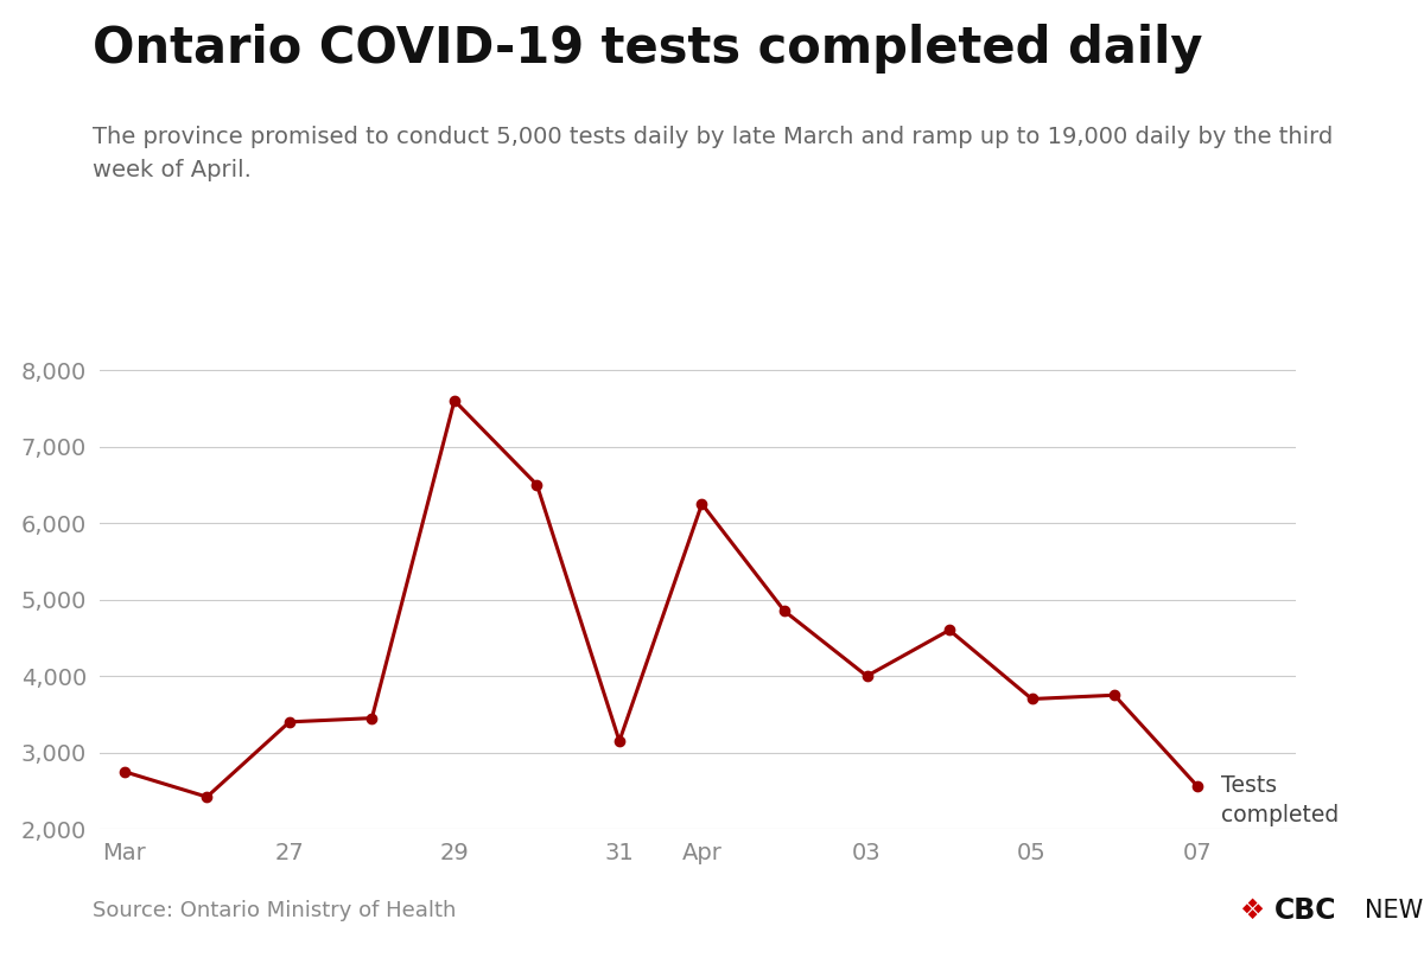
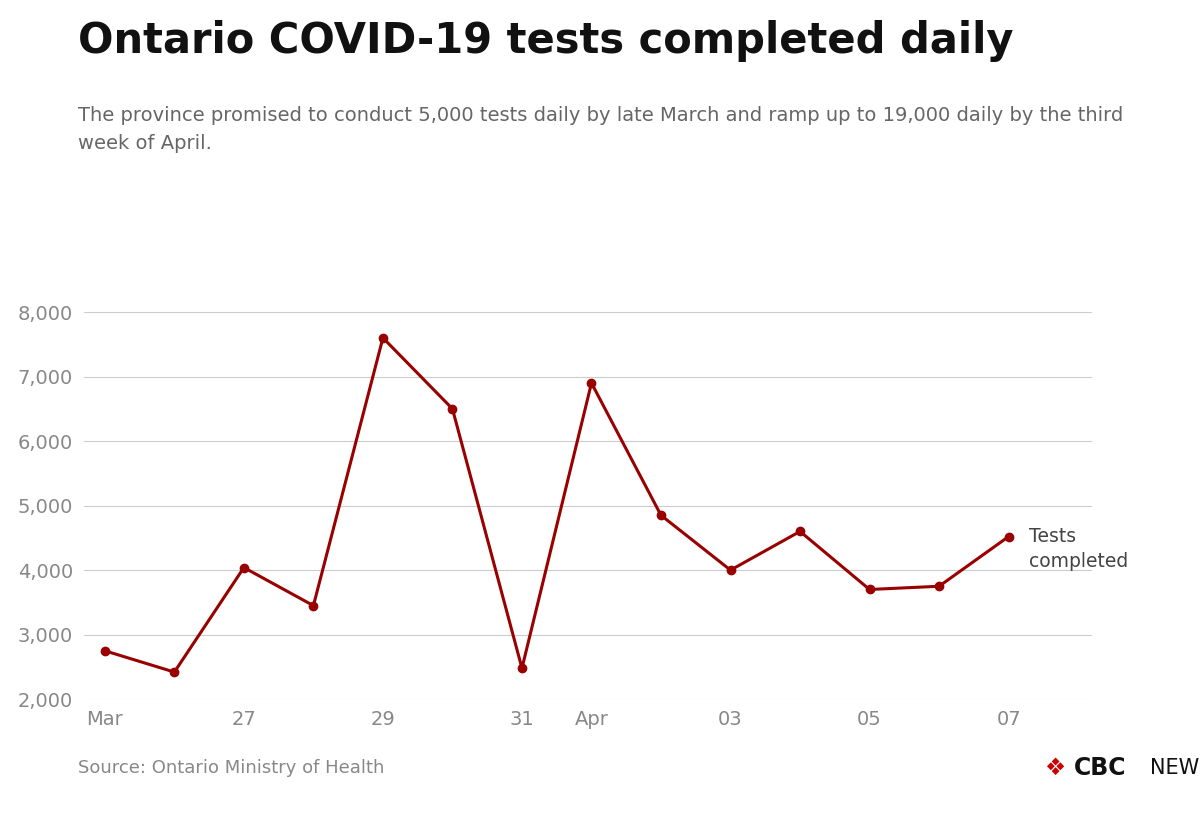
27: 3,400 -> 4,040
31: 3,150 -> 2,480
Apr: 6,250 -> 6,900
07: 2,570 -> 4,520
